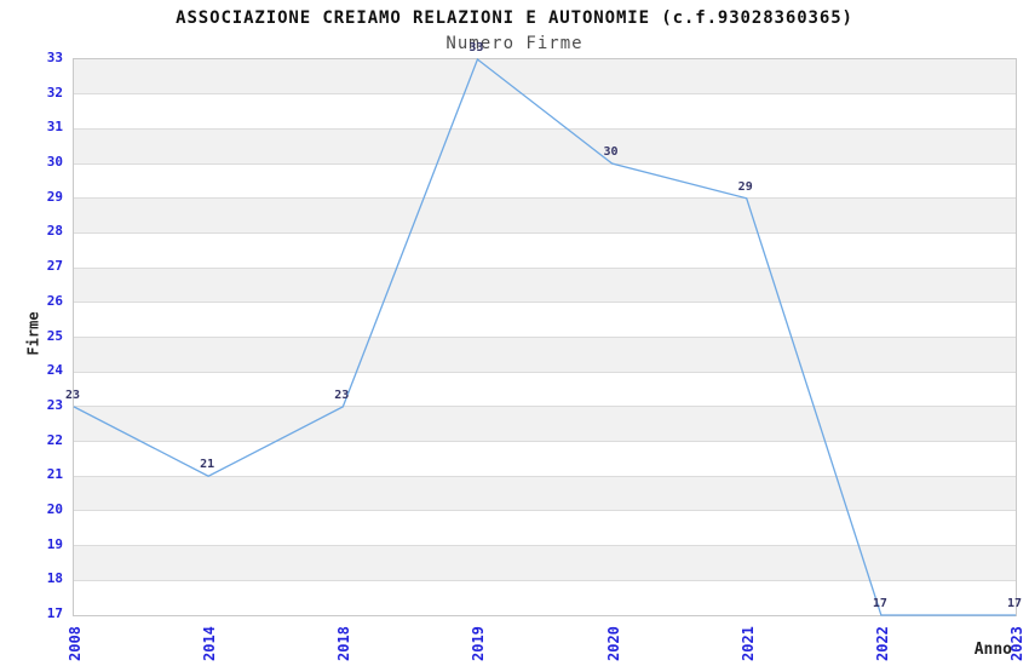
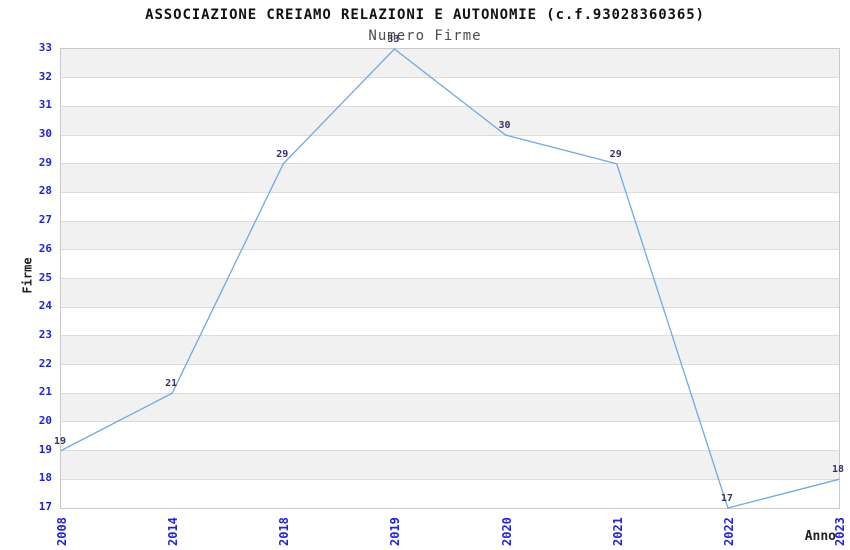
2008: 23 -> 19
2018: 23 -> 29
2023: 17 -> 18
